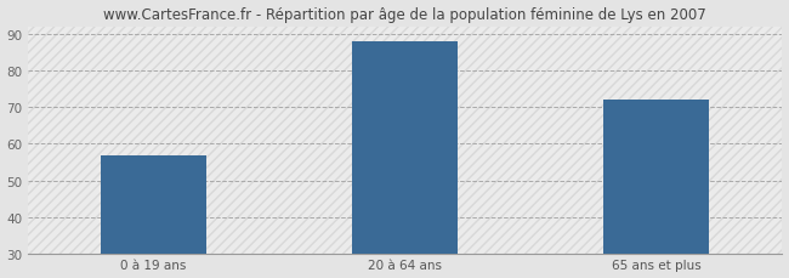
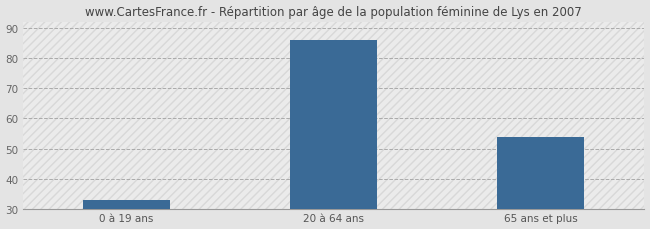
0 à 19 ans: 57 -> 33
20 à 64 ans: 88 -> 86
65 ans et plus: 72 -> 54
